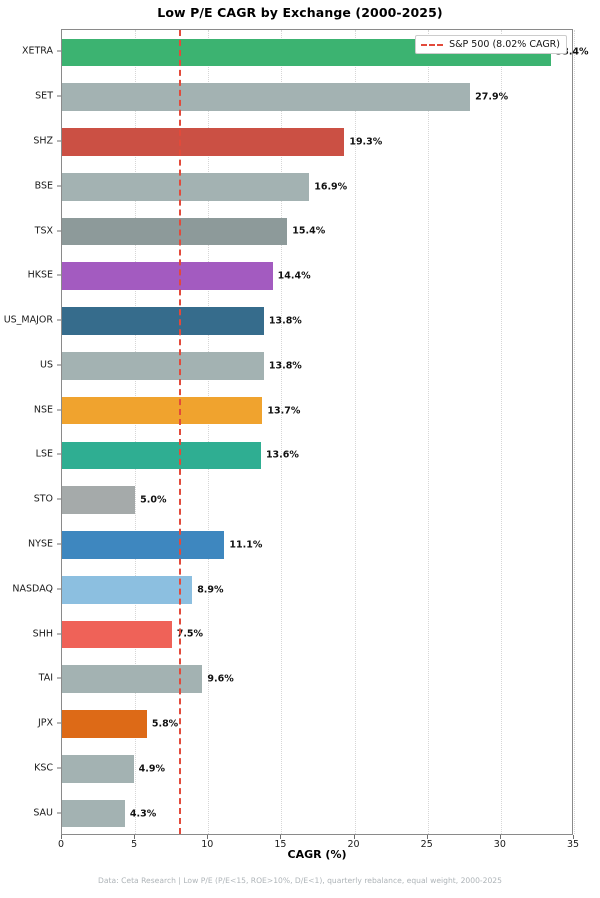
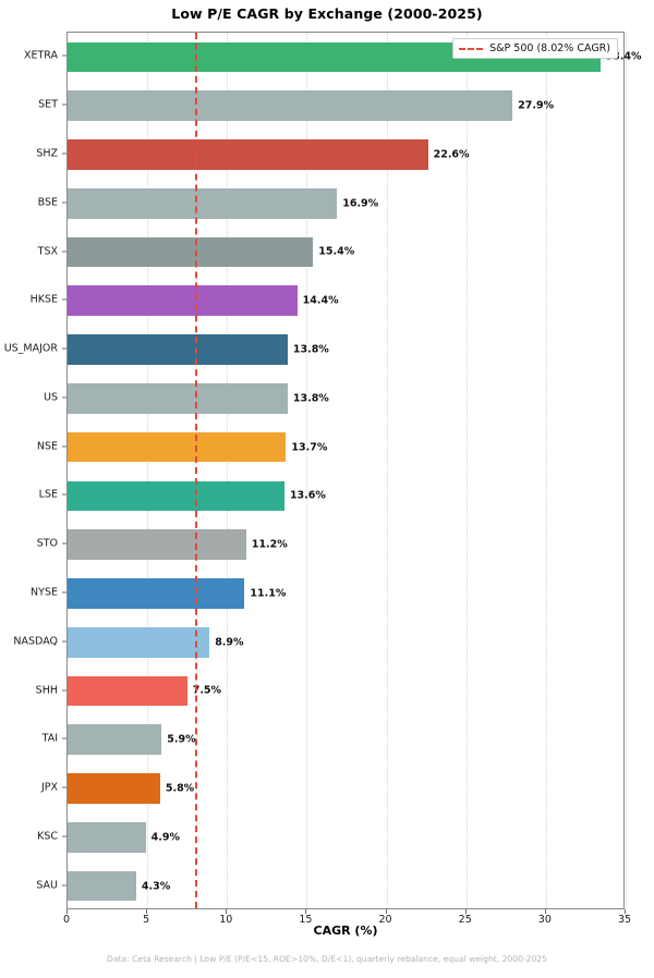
SHZ: 19.3% -> 22.6%
STO: 5.0% -> 11.2%
TAI: 9.6% -> 5.9%
